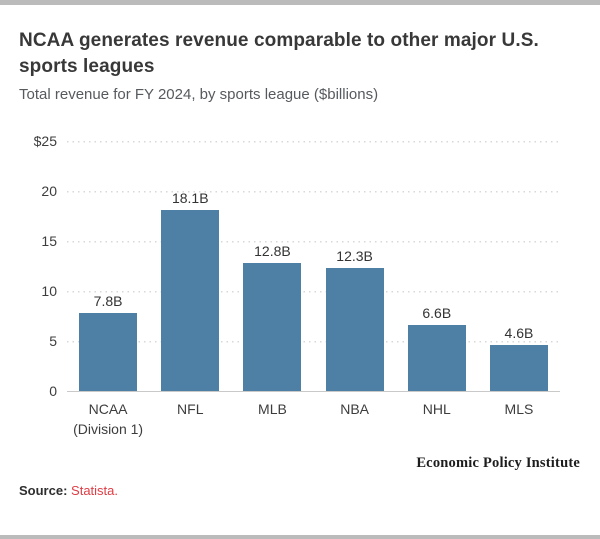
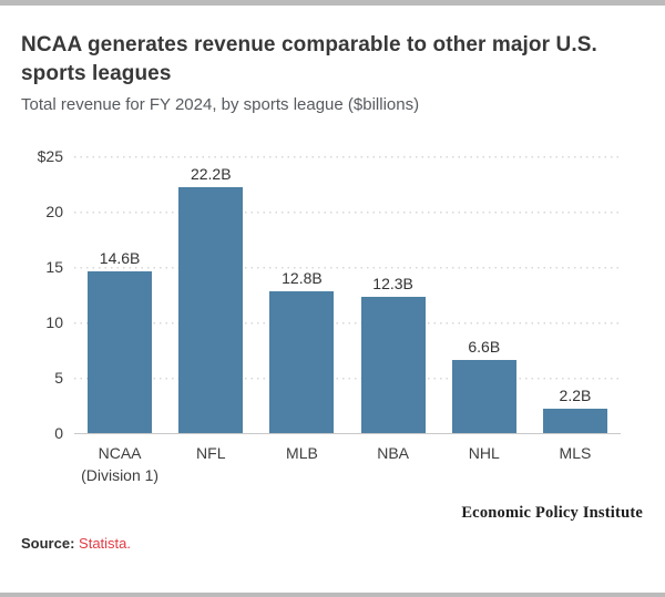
NCAA (Division 1): 7.8B -> 14.6B
NFL: 18.1B -> 22.2B
MLS: 4.6B -> 2.2B
